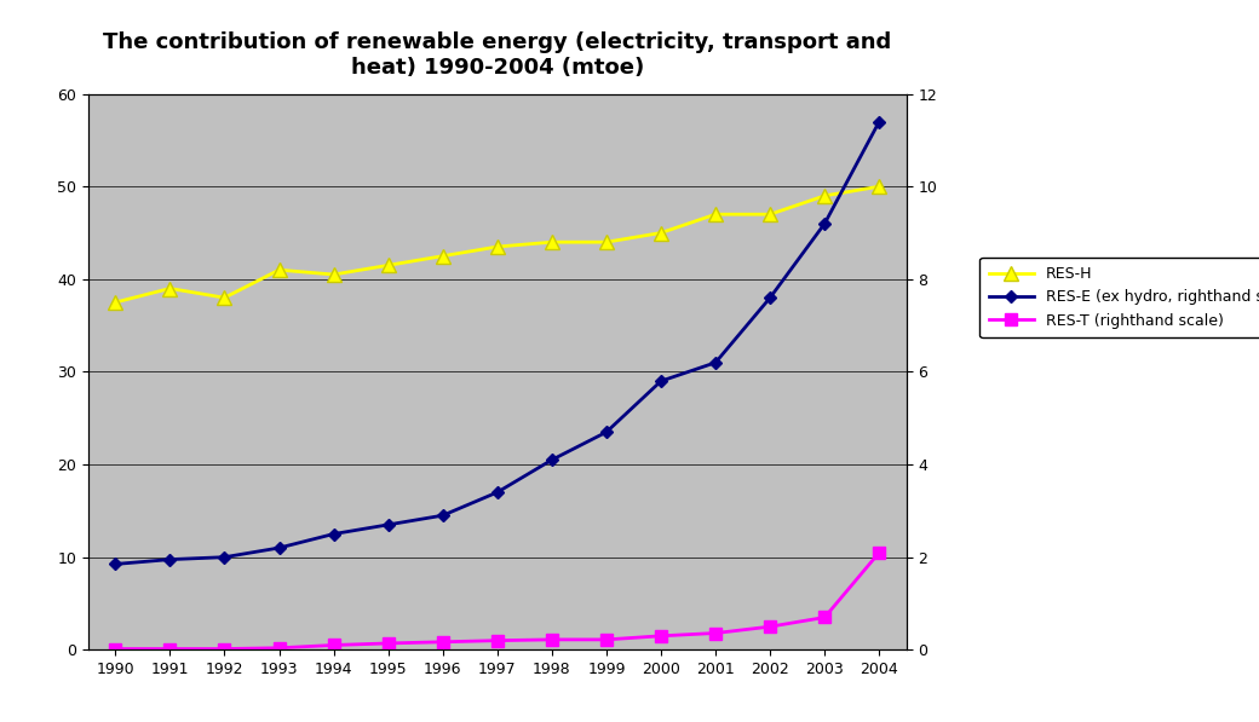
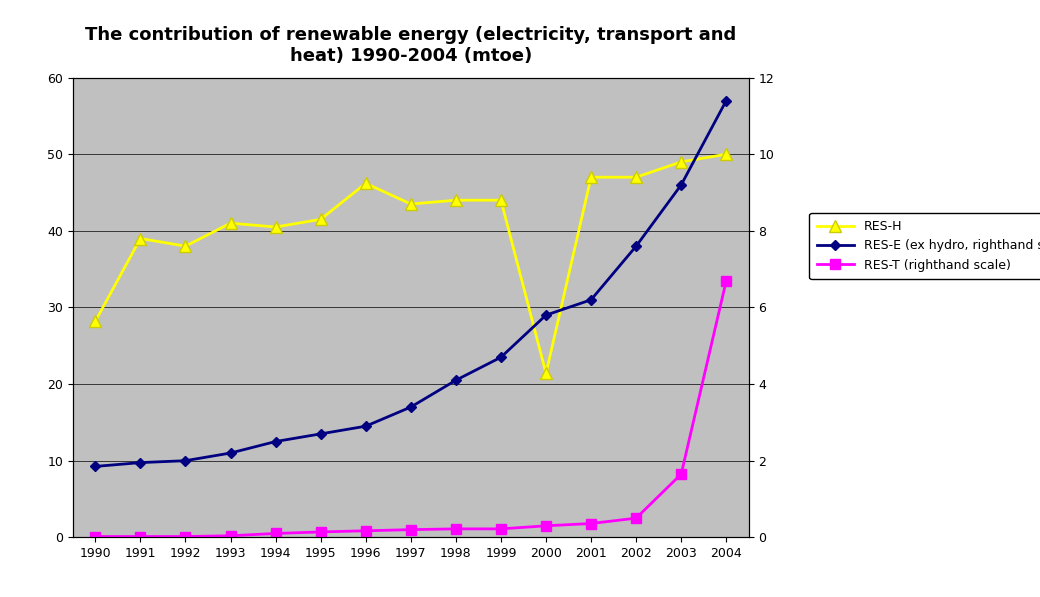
RES-H/1990: 37.5 -> 28.2
RES-H/1996: 42.5 -> 46.2
RES-H/2000: 45.0 -> 21.4
RES-T (righthand scale)/2003: 0.70 -> 1.65
RES-T (righthand scale)/2004: 2.10 -> 6.70
